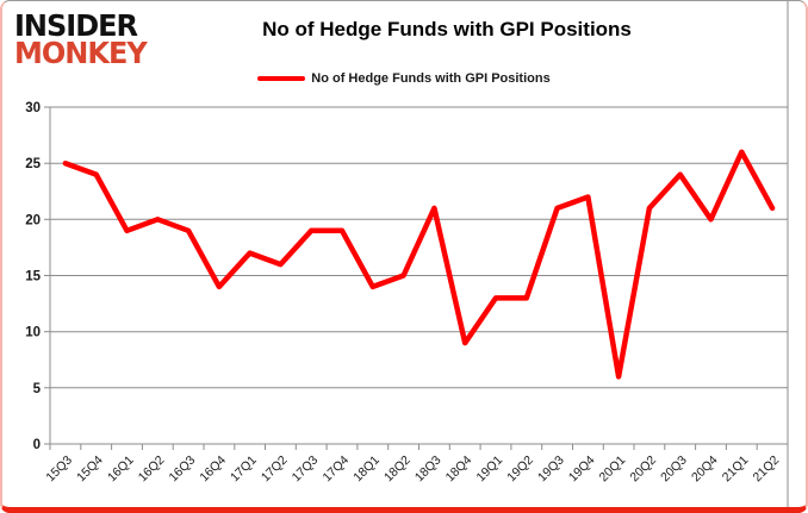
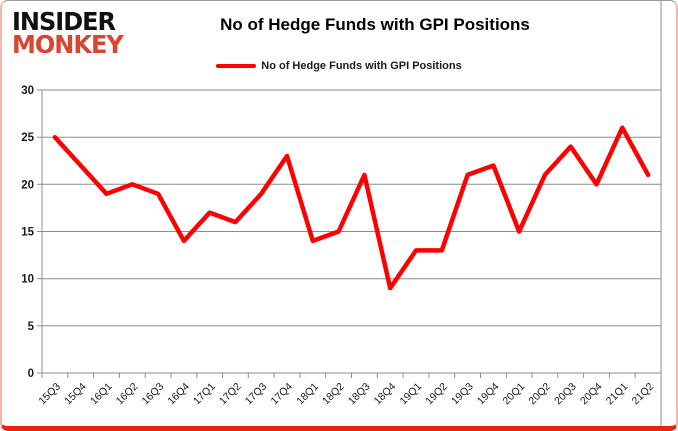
15Q4: 24 -> 22
17Q4: 19 -> 23
20Q1: 6 -> 15
